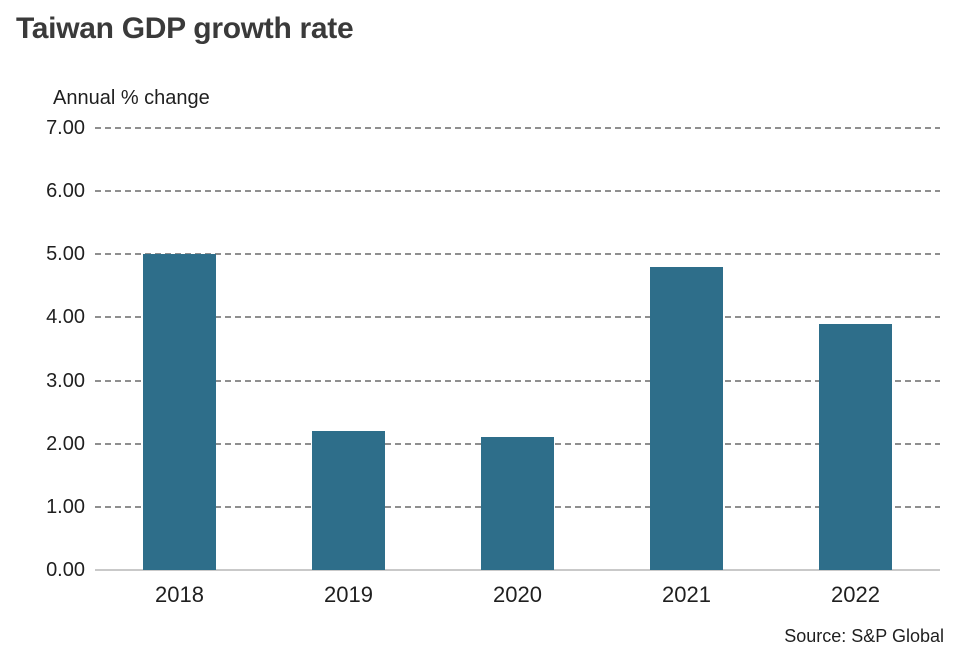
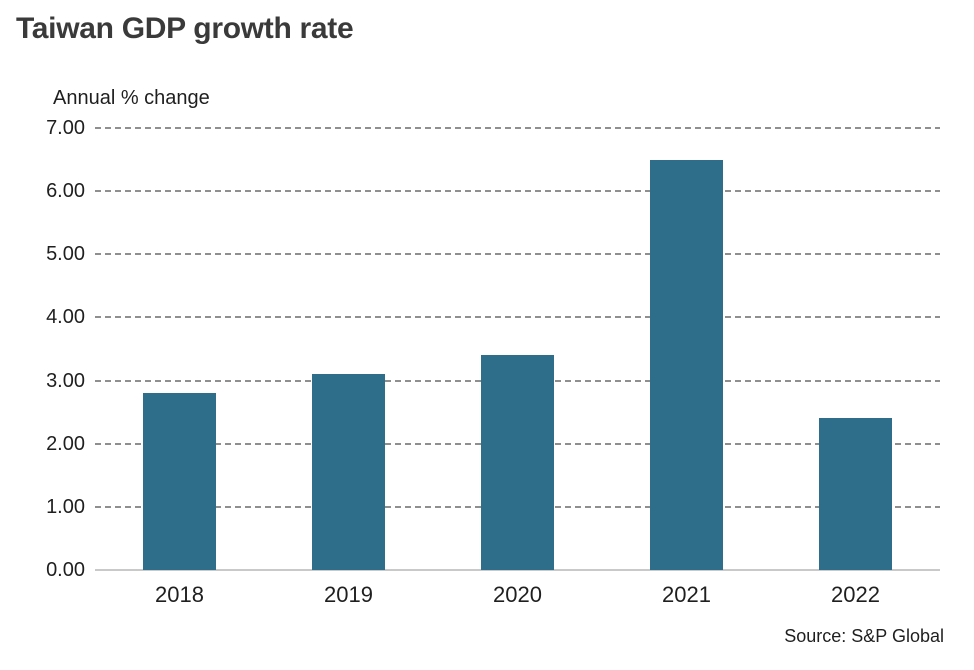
2018: 5.0 -> 2.8
2019: 2.2 -> 3.1
2020: 2.1 -> 3.4
2021: 4.8 -> 6.5
2022: 3.9 -> 2.4
